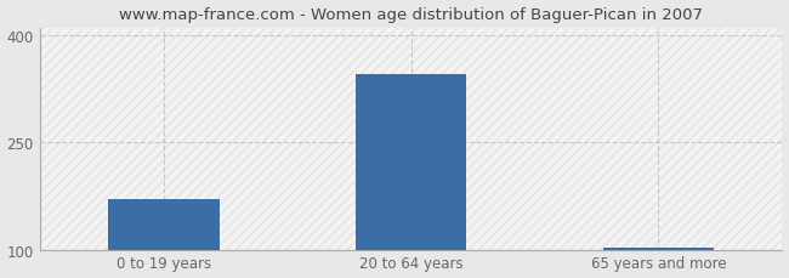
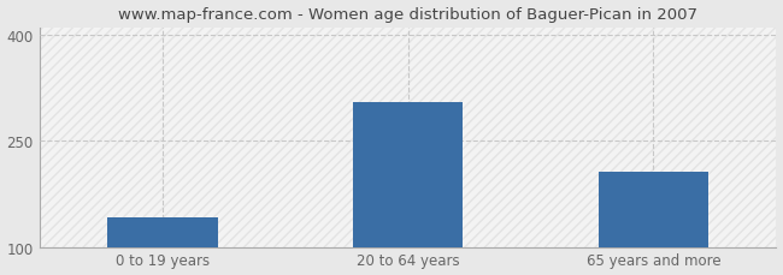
0 to 19 years: 170 -> 142
20 to 64 years: 345 -> 304
65 years and more: 102 -> 206
